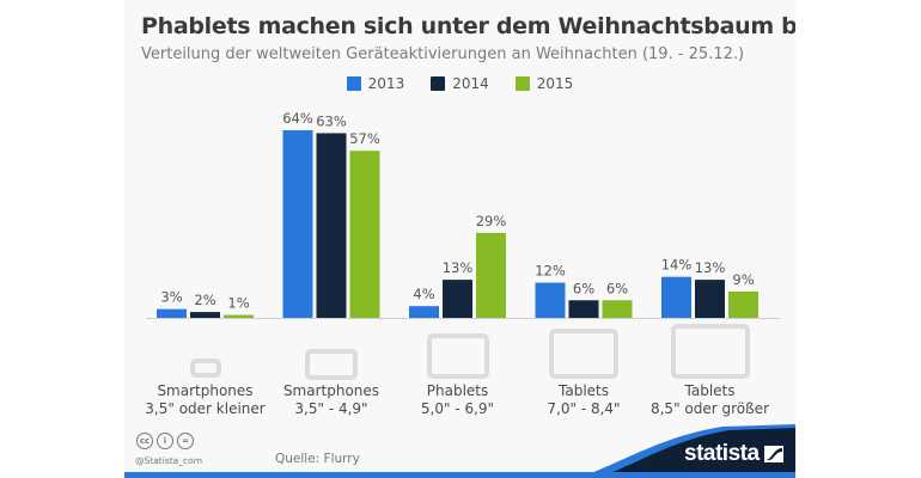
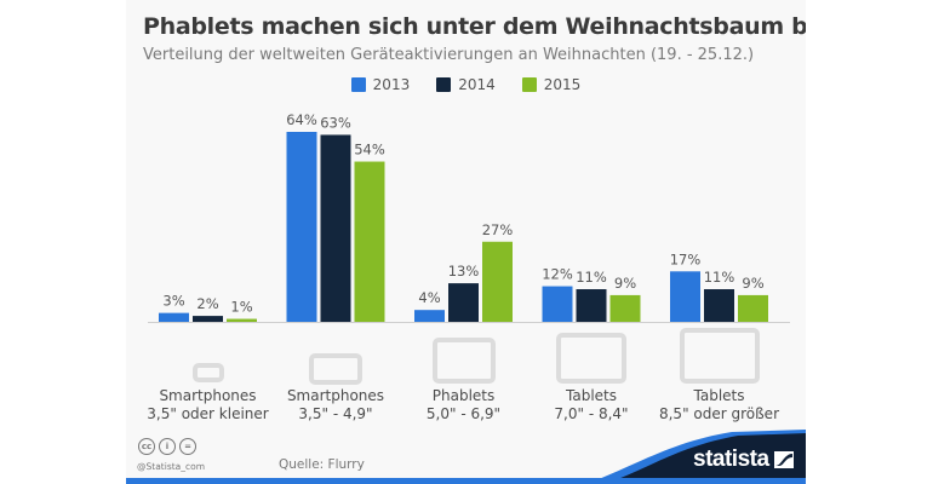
2015/Smartphones 3,5" - 4,9": 57% -> 54%
2015/Phablets 5,0" - 6,9": 29% -> 27%
2014/Tablets 7,0" - 8,4": 6% -> 11%
2015/Tablets 7,0" - 8,4": 6% -> 9%
2013/Tablets 8,5" oder größer: 14% -> 17%
2014/Tablets 8,5" oder größer: 13% -> 11%
